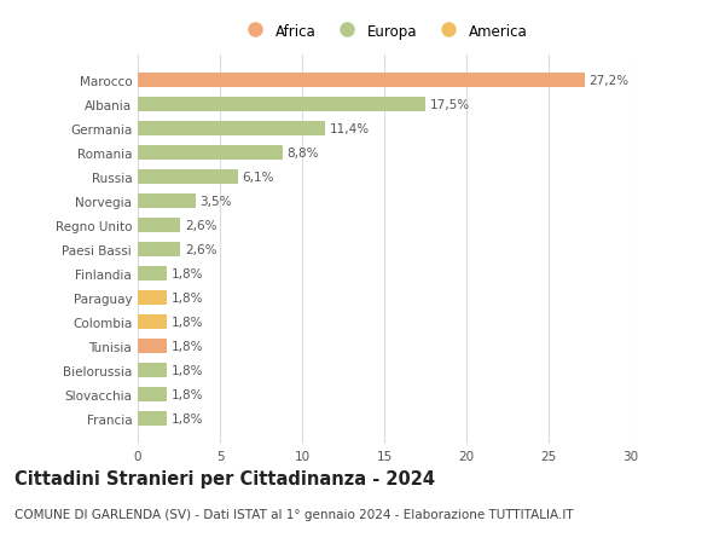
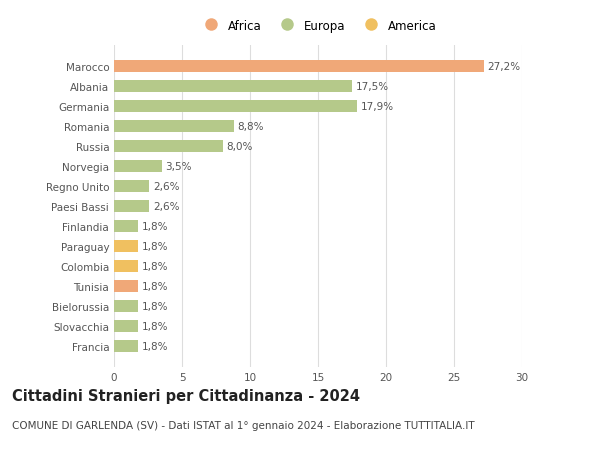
Germania: 11,4% -> 17,9%
Russia: 6,1% -> 8,0%
